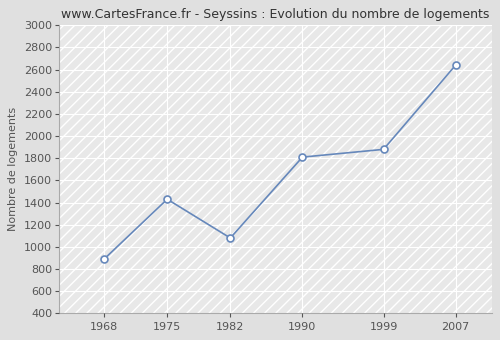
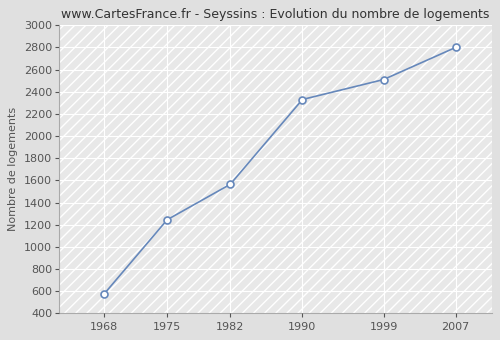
1968: 890 -> 580
1975: 1430 -> 1240
1982: 1080 -> 1560
1990: 1810 -> 2330
1999: 1880 -> 2510
2007: 2640 -> 2800
